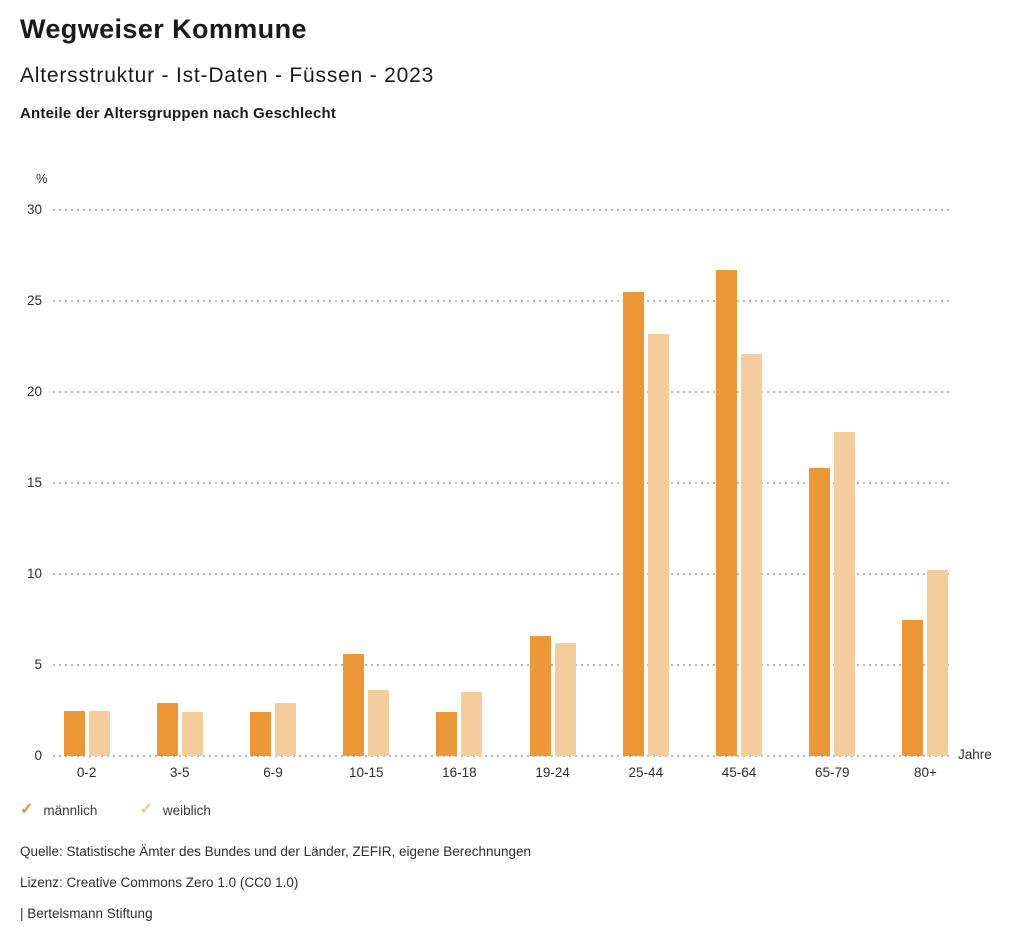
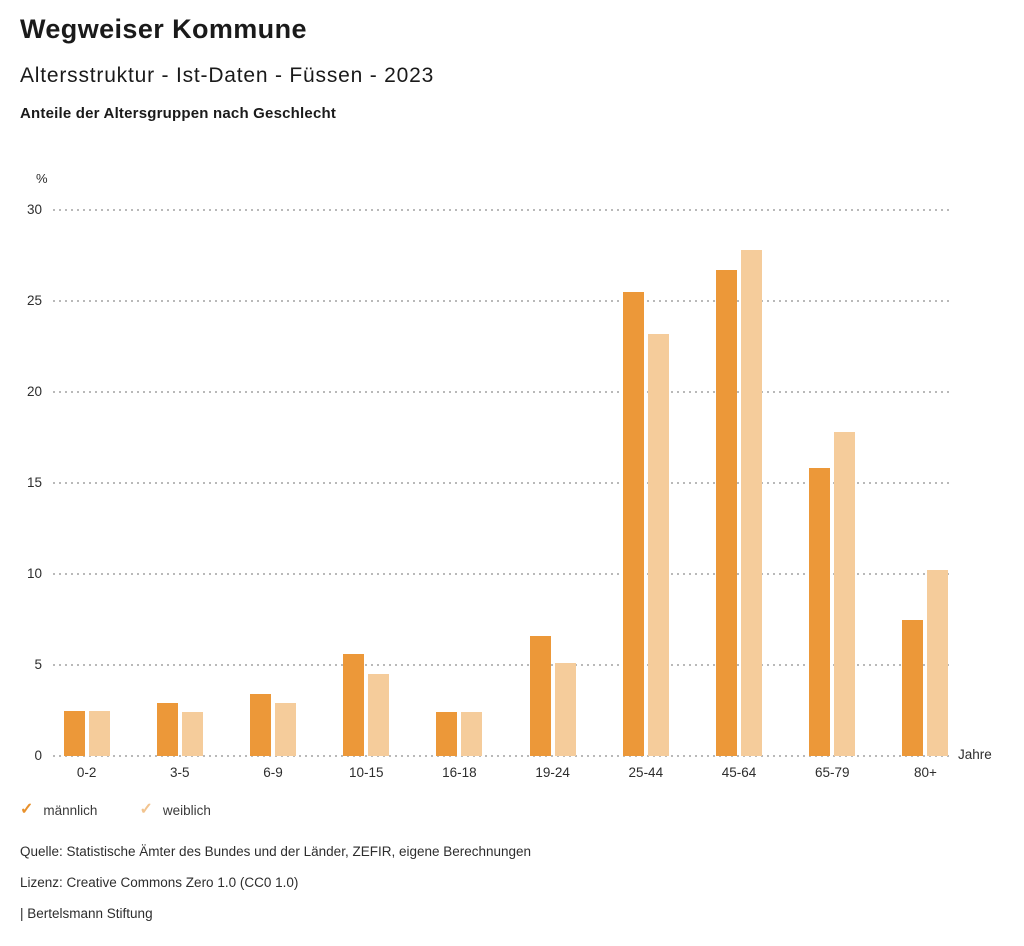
männlich/6-9: 2.4 -> 3.4
weiblich/10-15: 3.6 -> 4.5
weiblich/16-18: 3.5 -> 2.4
weiblich/19-24: 6.2 -> 5.1
weiblich/45-64: 22.1 -> 27.8
